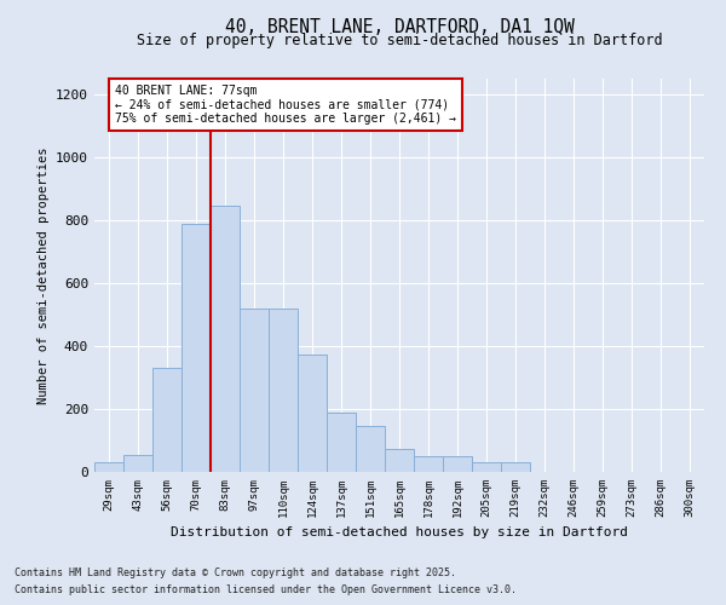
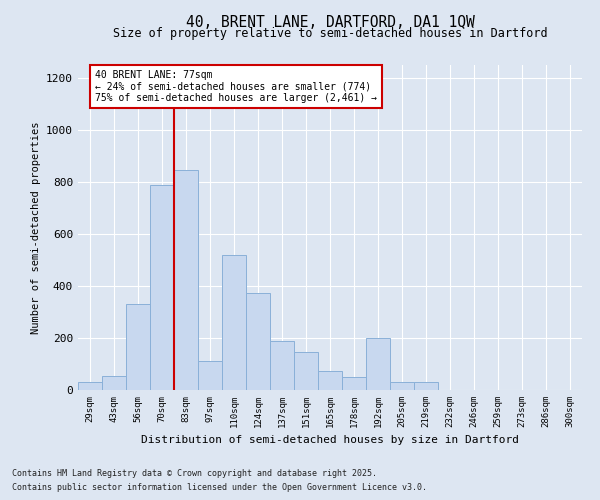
97sqm: 520 -> 110
192sqm: 50 -> 200
